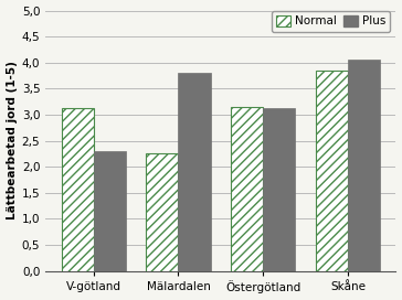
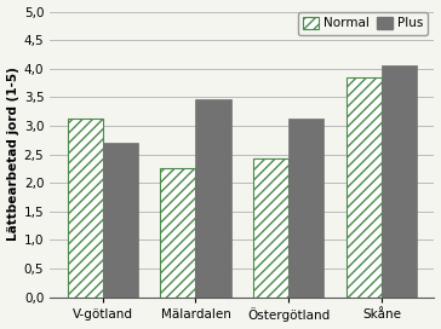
Plus/V-götland: 2,30 -> 2,70
Plus/Mälardalen: 3,80 -> 3,46
Normal/Östergötland: 3,15 -> 2,42
